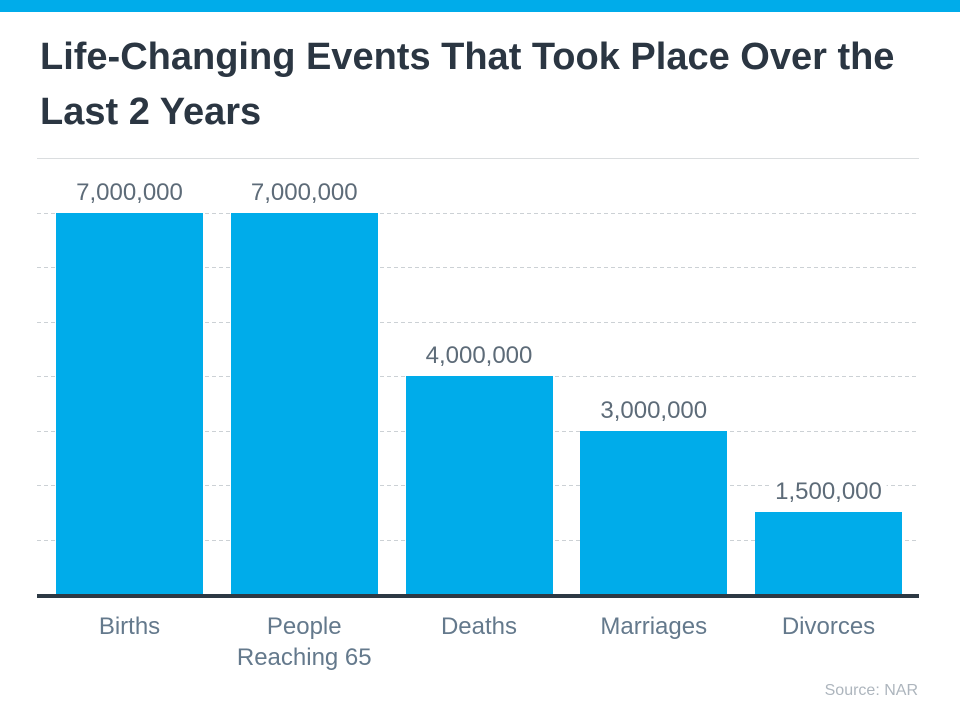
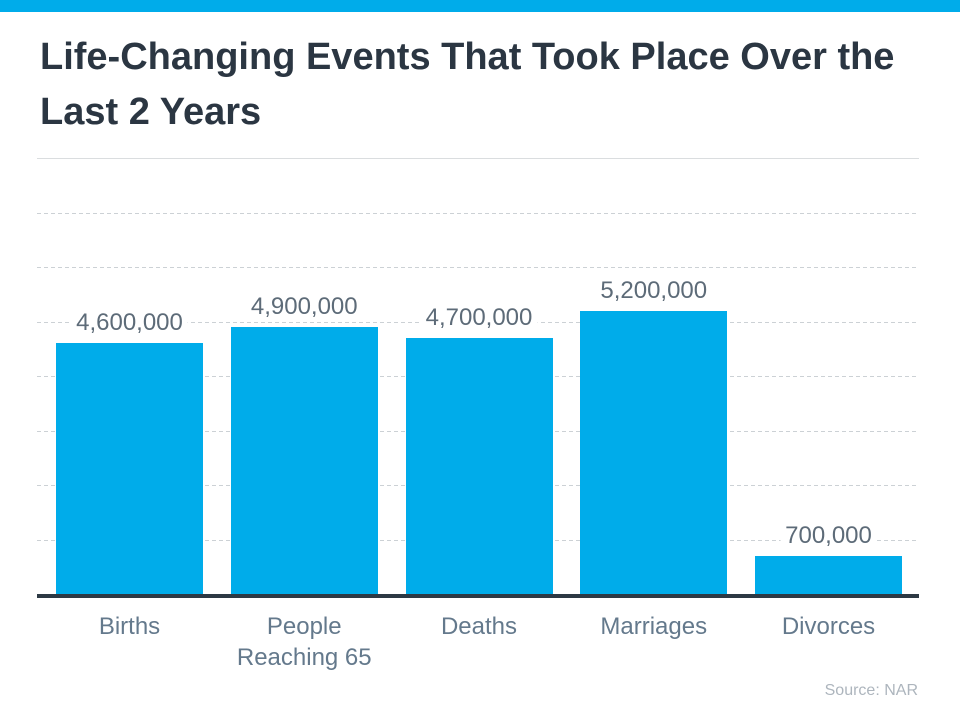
Births: 7,000,000 -> 4,600,000
People Reaching 65: 7,000,000 -> 4,900,000
Deaths: 4,000,000 -> 4,700,000
Marriages: 3,000,000 -> 5,200,000
Divorces: 1,500,000 -> 700,000
